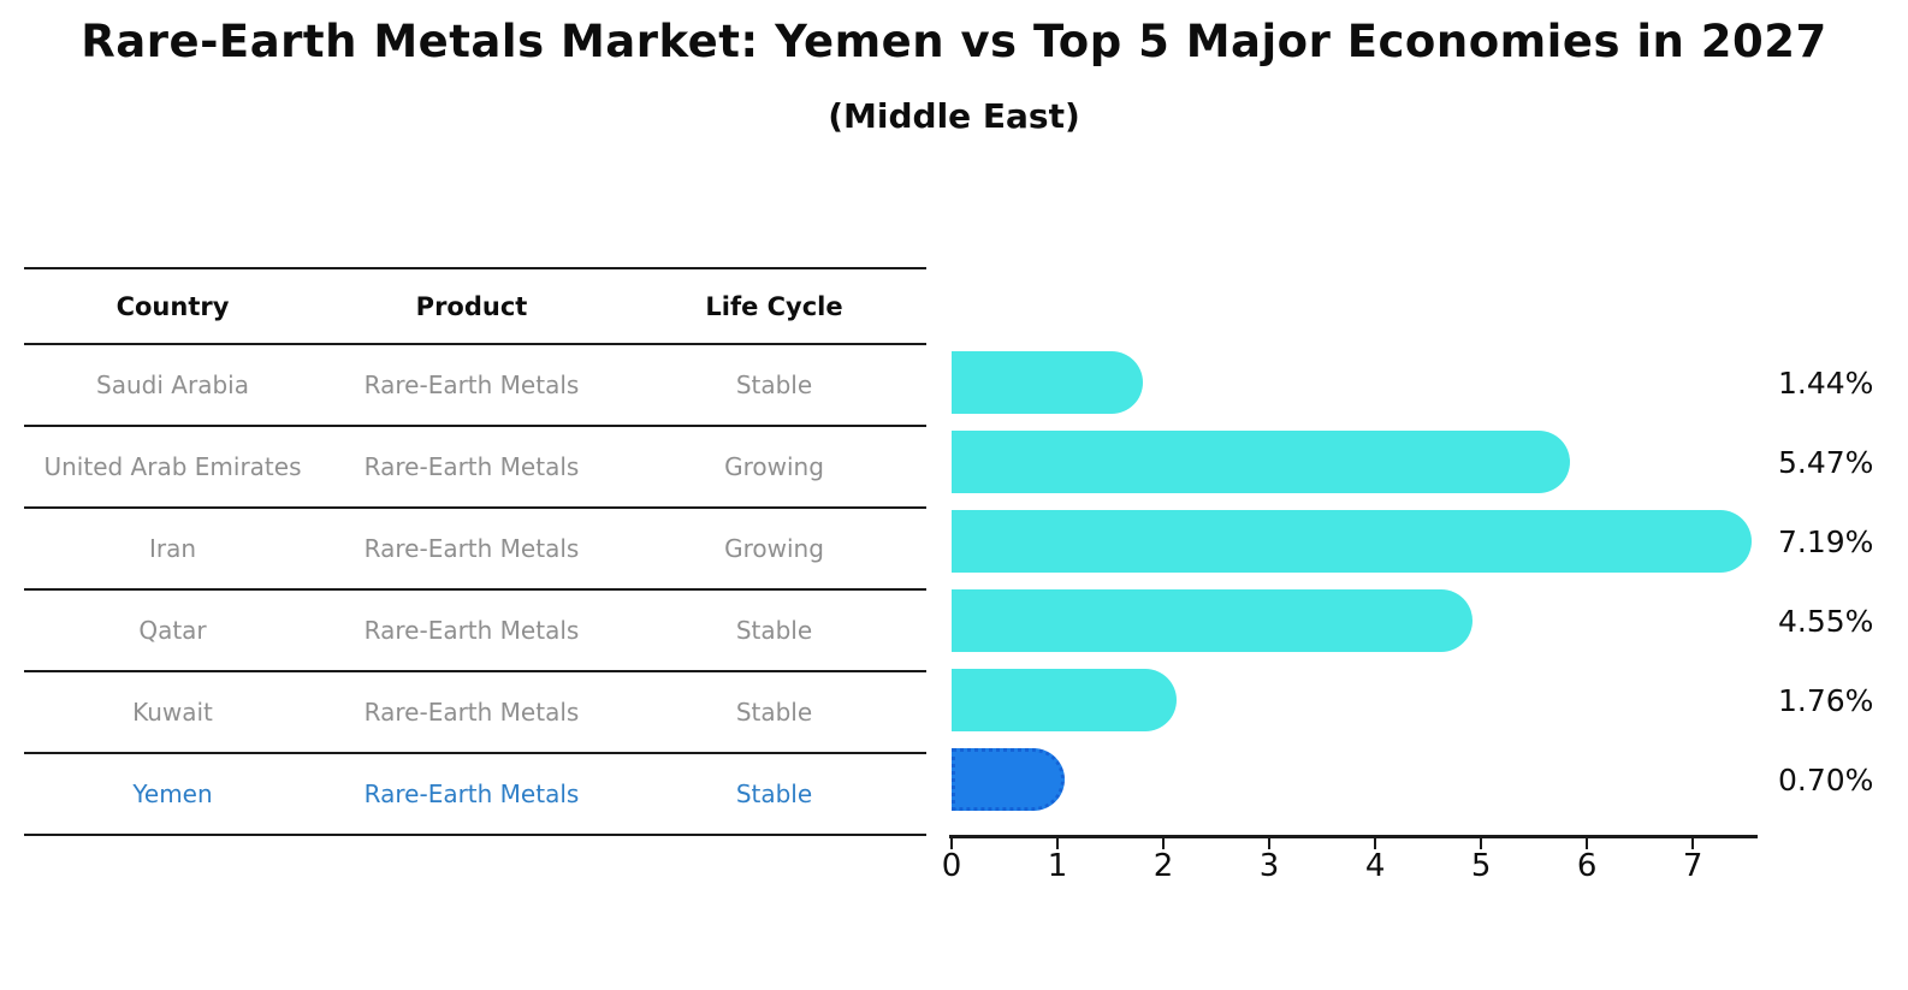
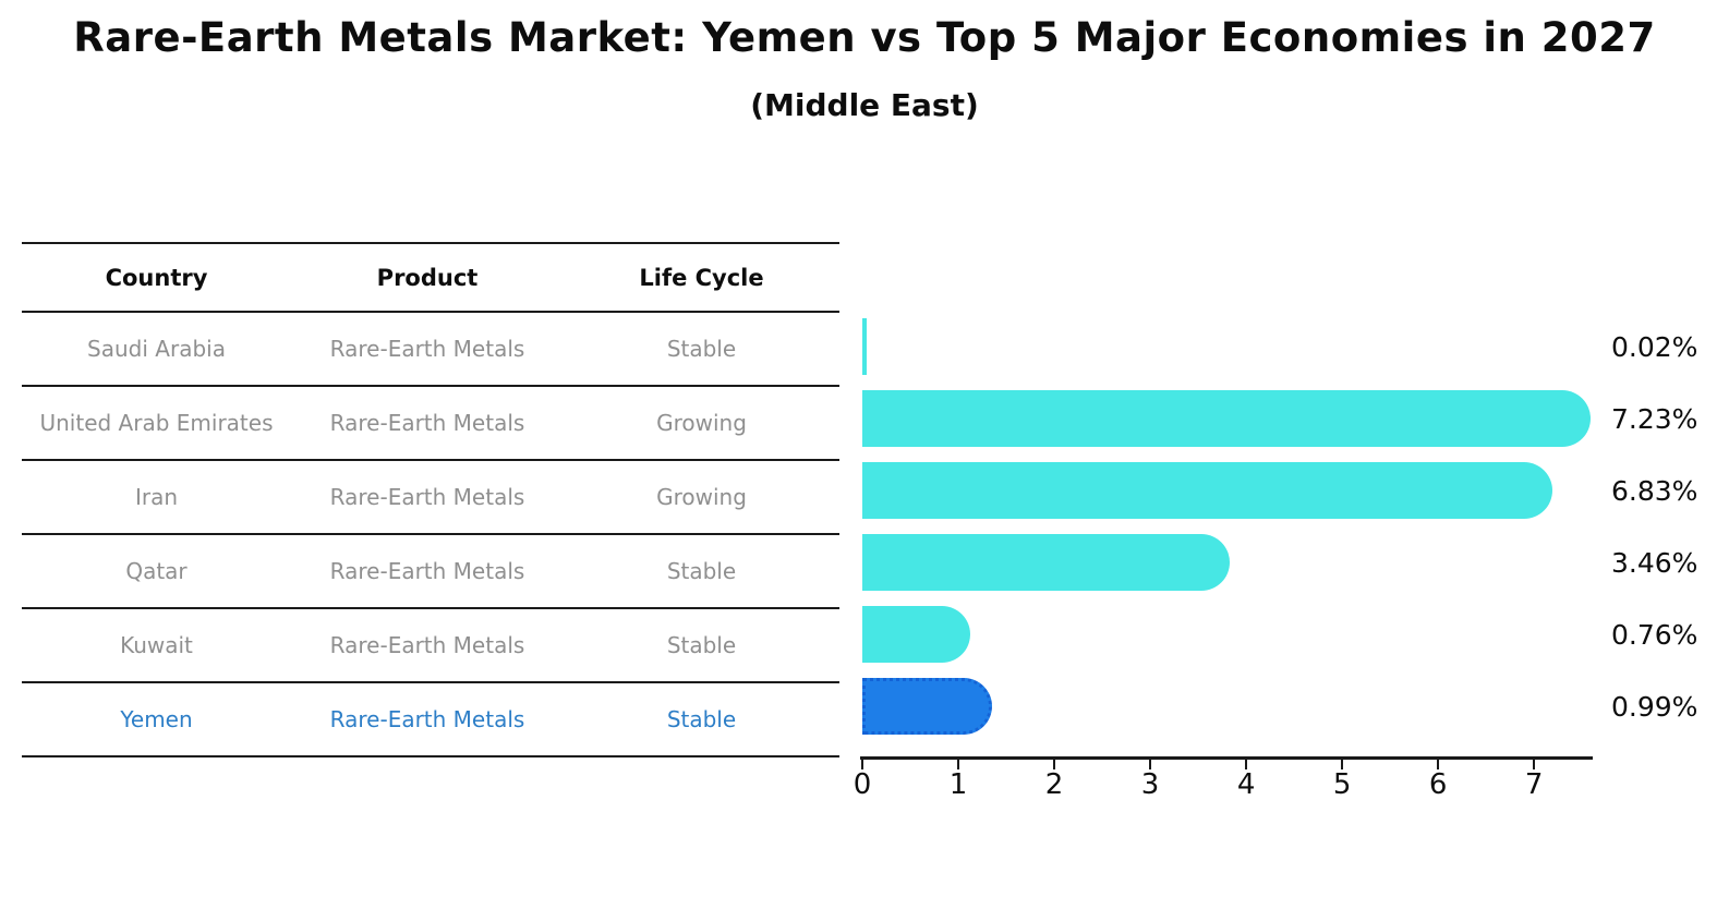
Saudi Arabia: 1.44% -> 0.02%
United Arab Emirates: 5.47% -> 7.23%
Iran: 7.19% -> 6.83%
Qatar: 4.55% -> 3.46%
Kuwait: 1.76% -> 0.76%
Yemen: 0.70% -> 0.99%
